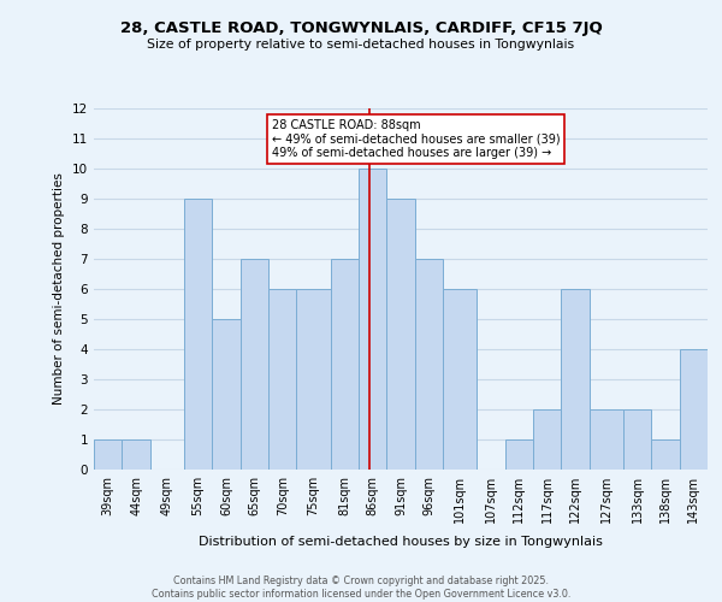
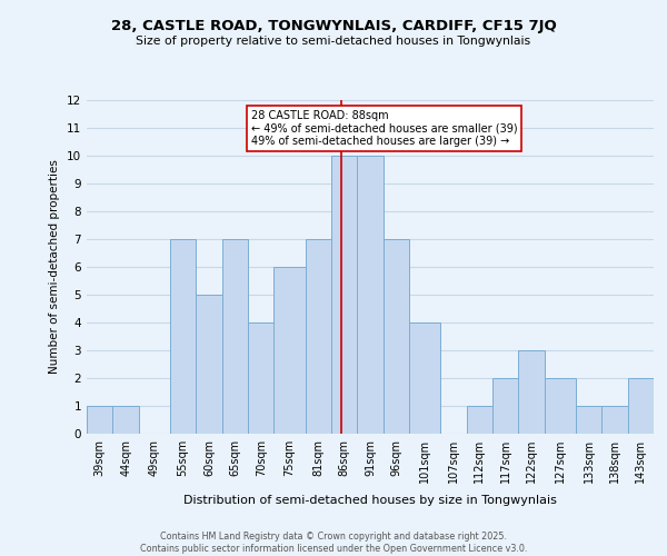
55sqm: 9 -> 7
70sqm: 6 -> 4
91sqm: 9 -> 10
101sqm: 6 -> 4
122sqm: 6 -> 3
133sqm: 2 -> 1
143sqm: 4 -> 2
